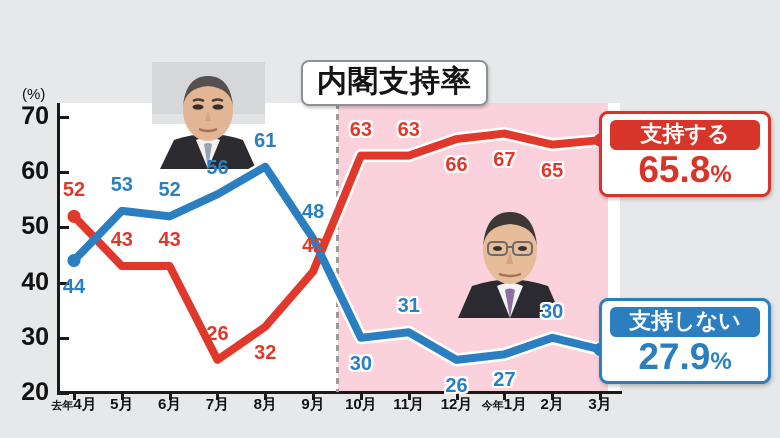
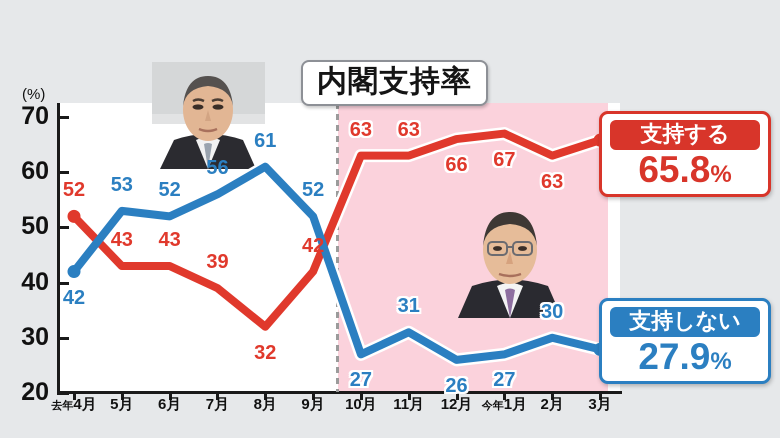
支持しない/去年4月: 44 -> 42
支持する/7月: 26 -> 39
支持しない/9月: 48 -> 52
支持しない/10月: 30 -> 27
支持する/2月: 65 -> 63
